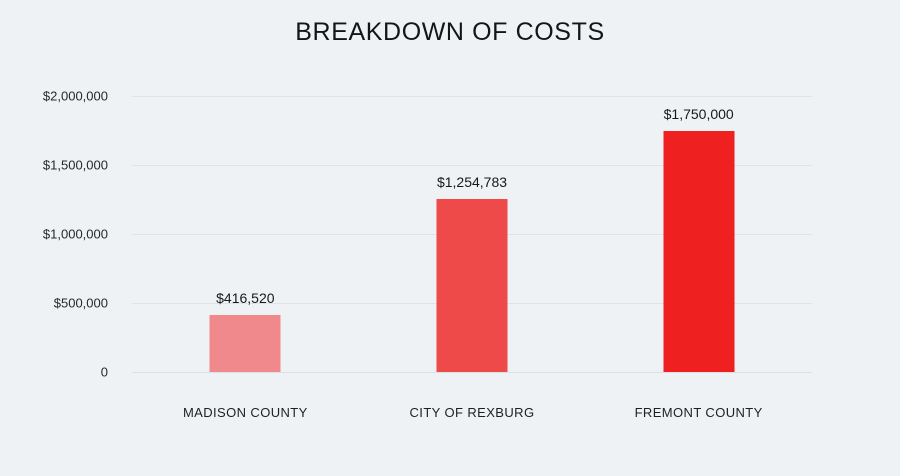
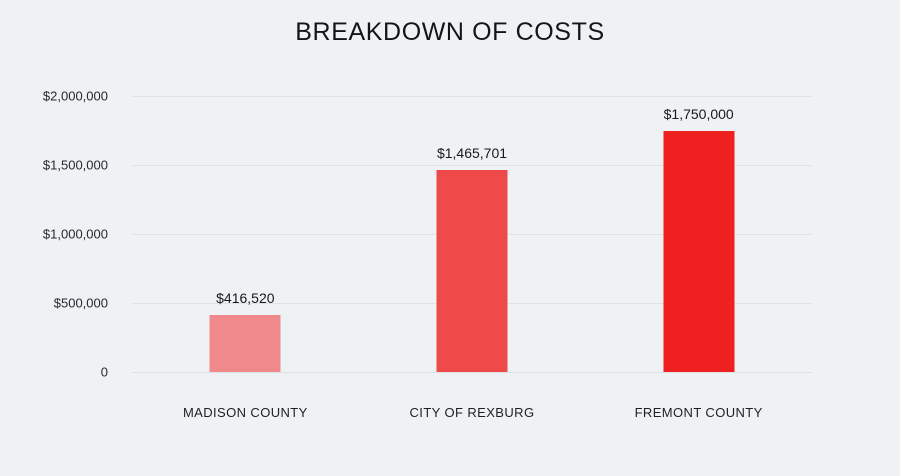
CITY OF REXBURG: $1,254,783 -> $1,465,701
